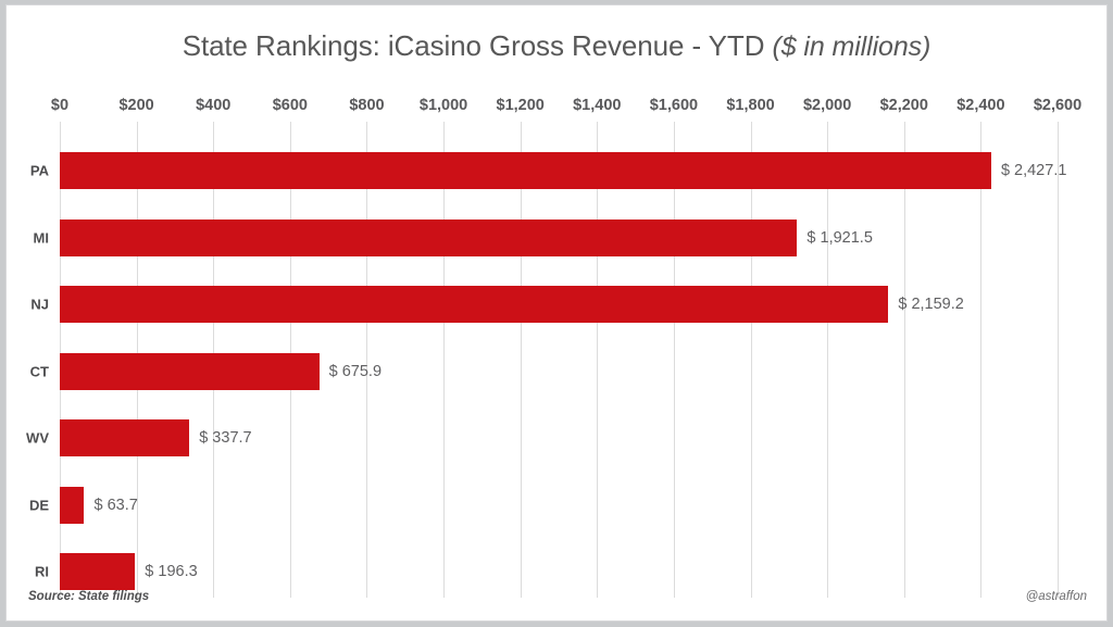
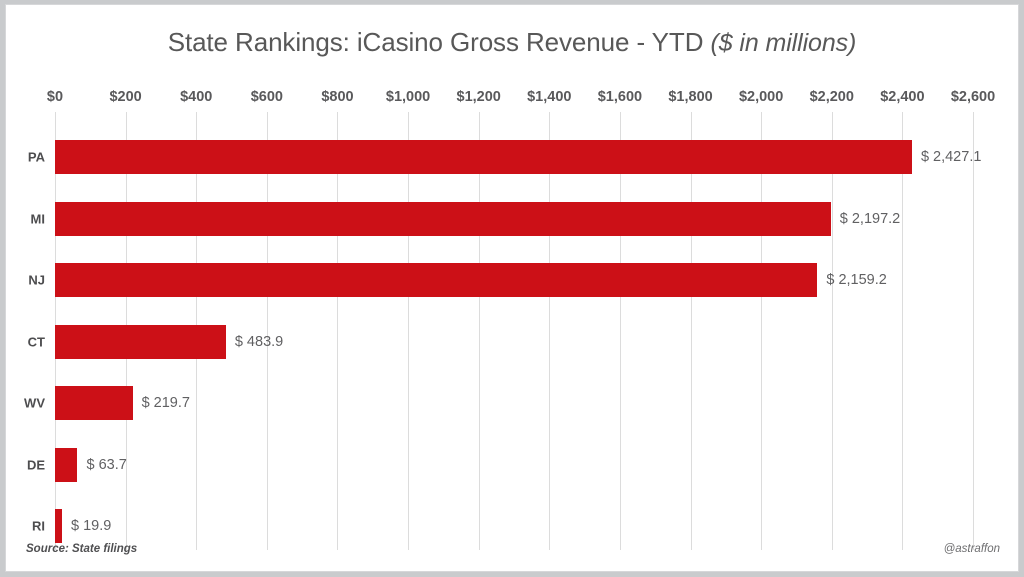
MI: 1,921.5 -> 2,197.2
CT: 675.9 -> 483.9
WV: 337.7 -> 219.7
RI: 196.3 -> 19.9
